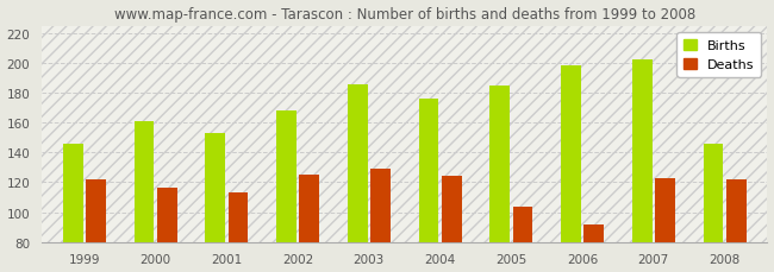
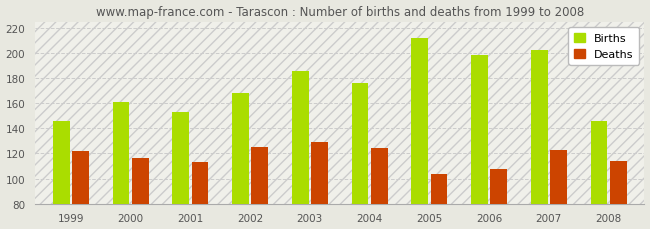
Births/2005: 185 -> 212
Deaths/2006: 92 -> 108
Deaths/2008: 122 -> 114
